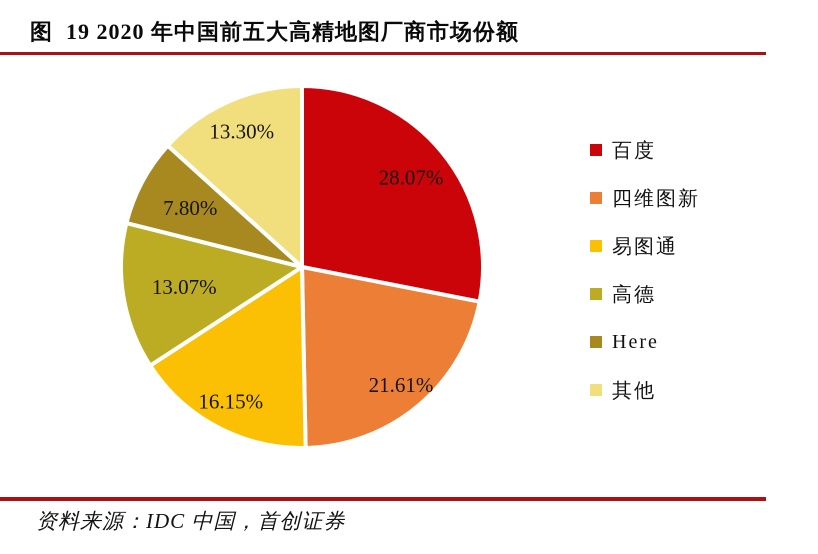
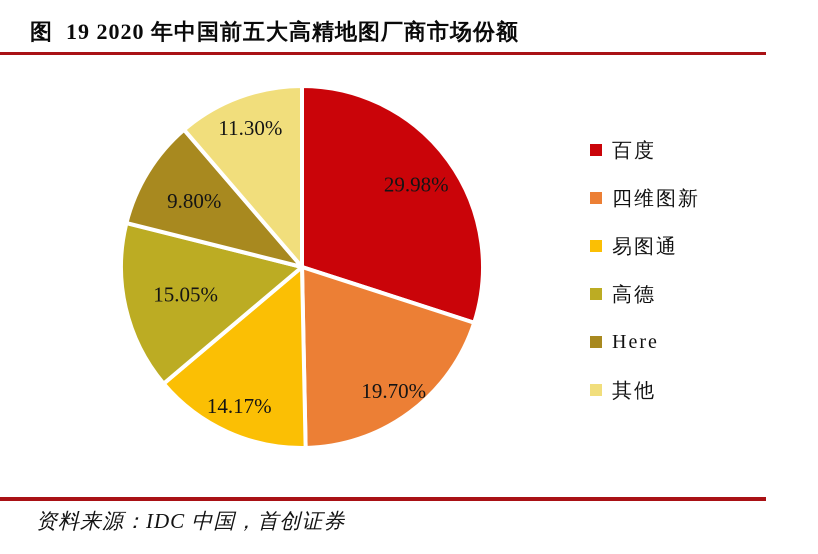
百度: 28.07% -> 29.98%
四维图新: 21.61% -> 19.70%
易图通: 16.15% -> 14.17%
高德: 13.07% -> 15.05%
Here: 7.80% -> 9.80%
其他: 13.30% -> 11.30%
